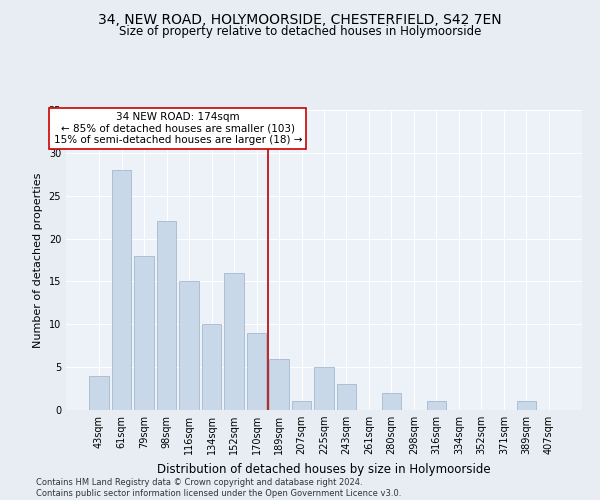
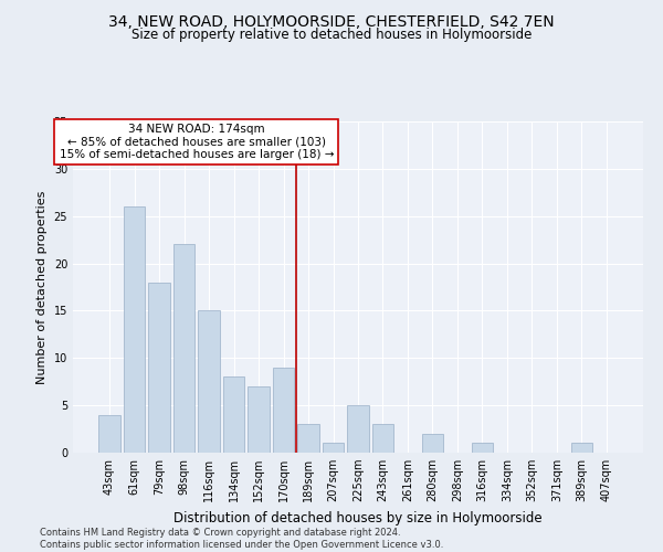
61sqm: 28 -> 26
134sqm: 10 -> 8
152sqm: 16 -> 7
189sqm: 6 -> 3
